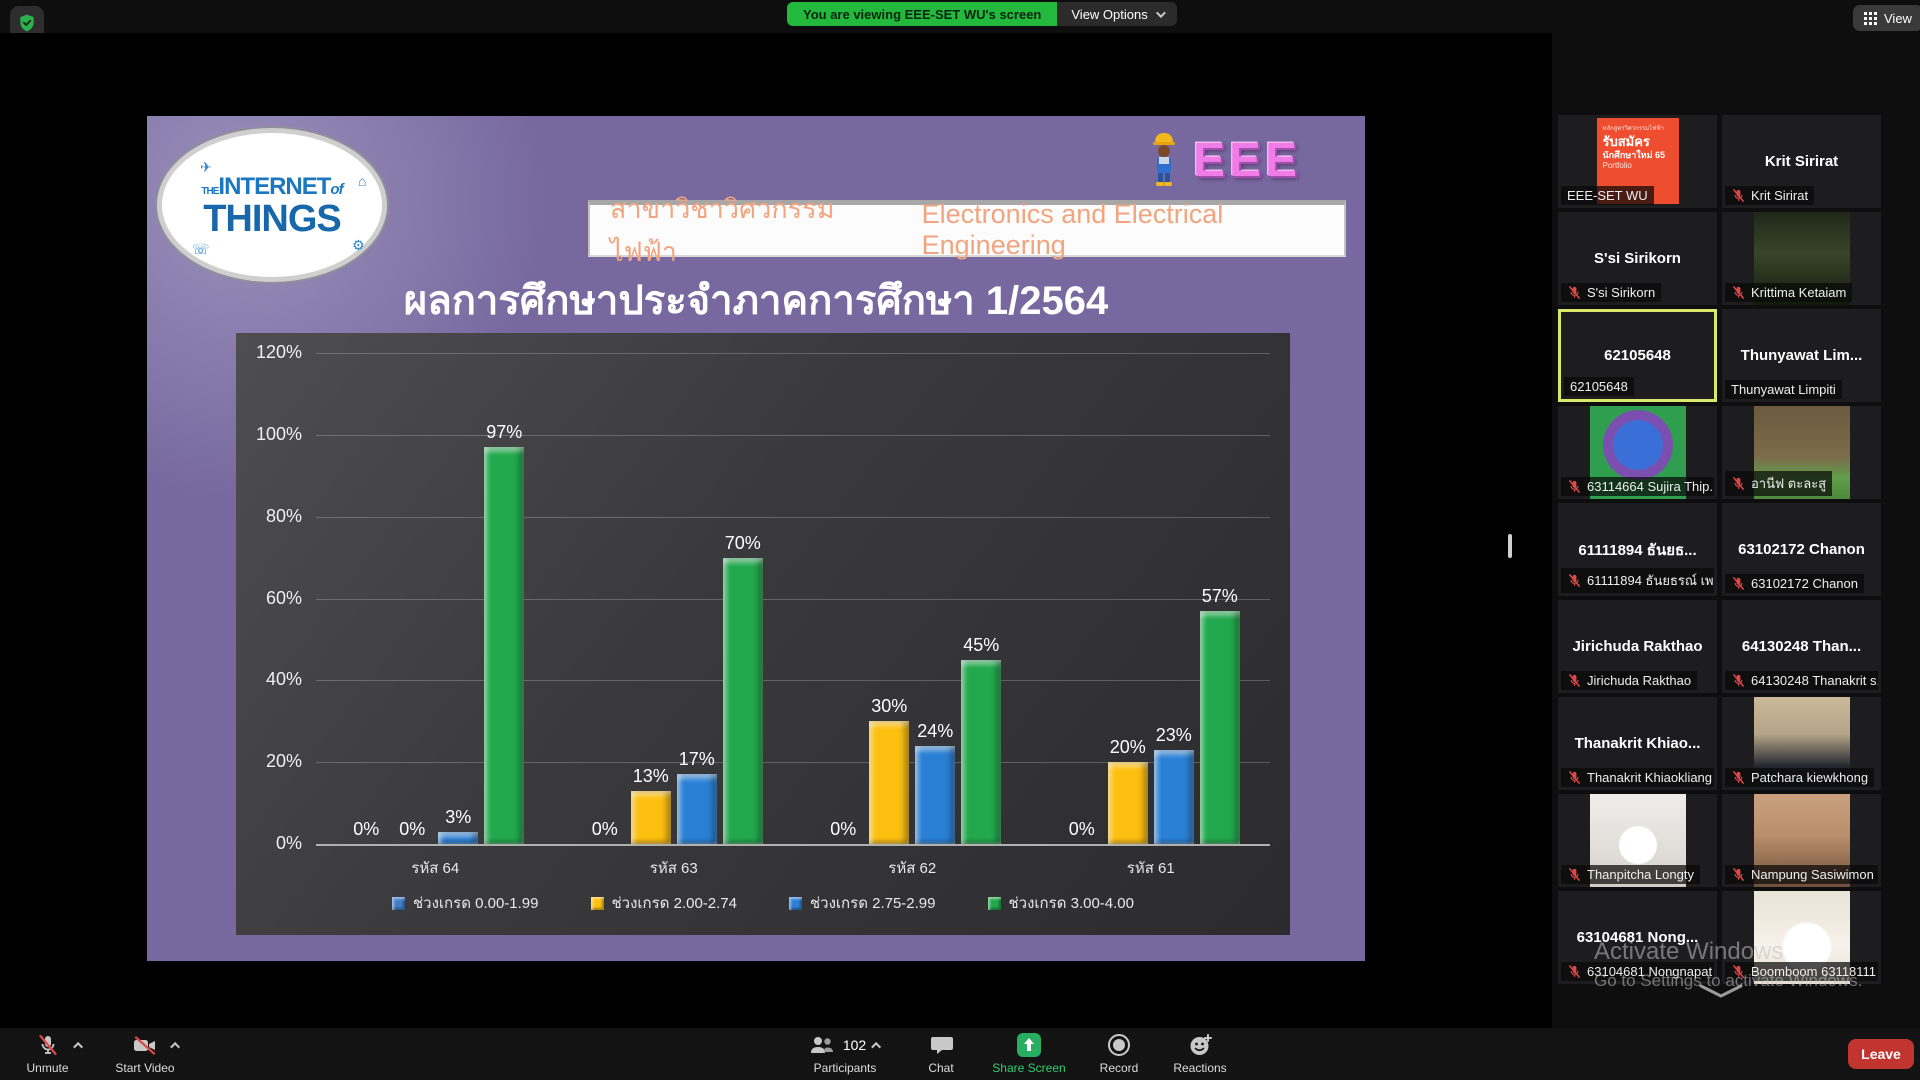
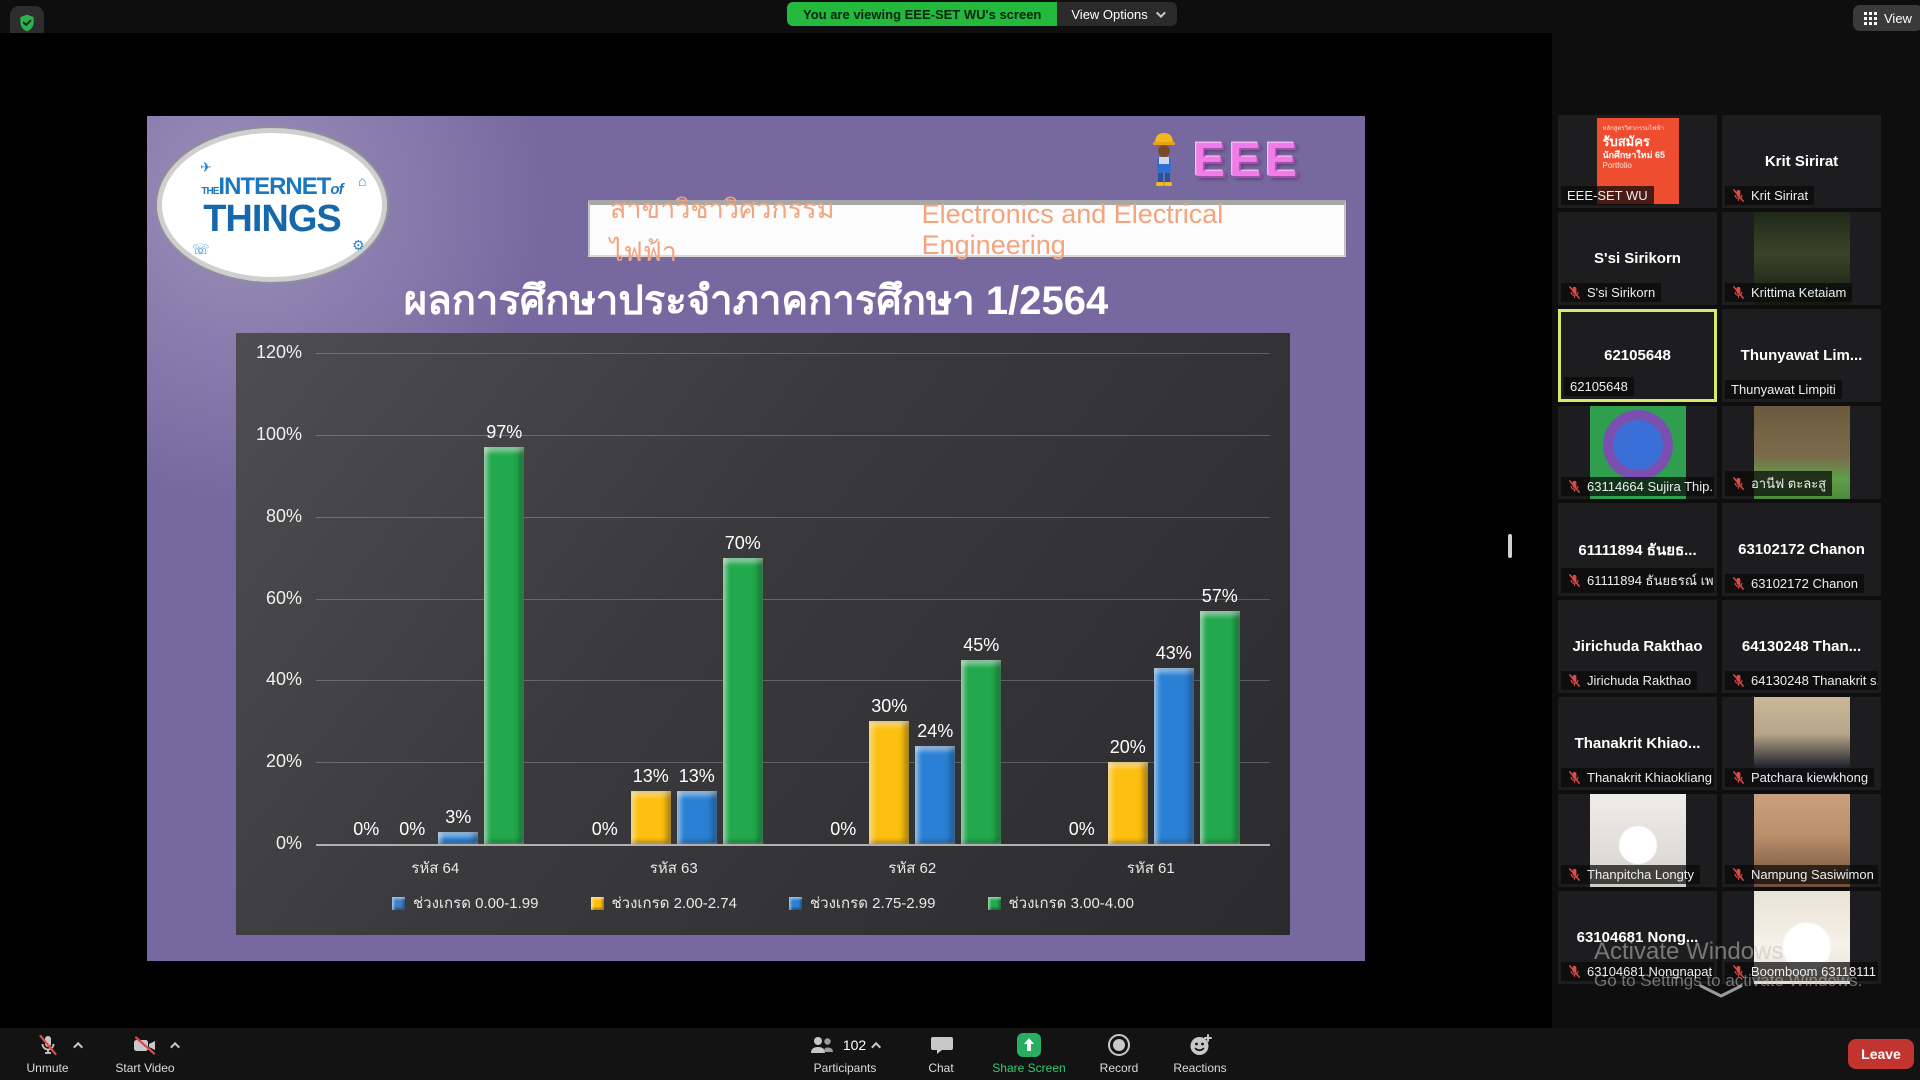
ช่วงเกรด 2.75-2.99/รหัส 63: 17% -> 13%
ช่วงเกรด 2.75-2.99/รหัส 61: 23% -> 43%
